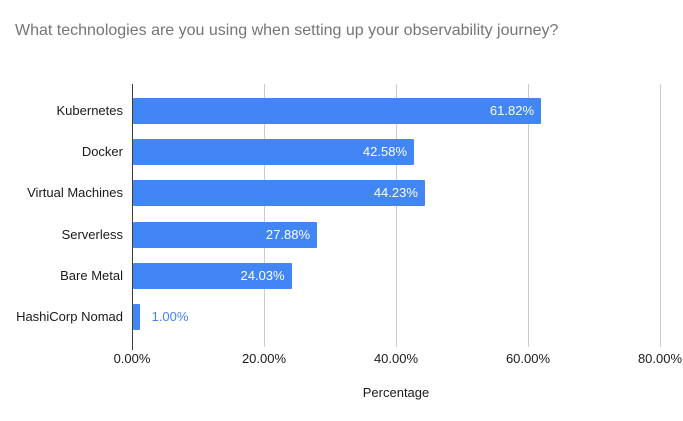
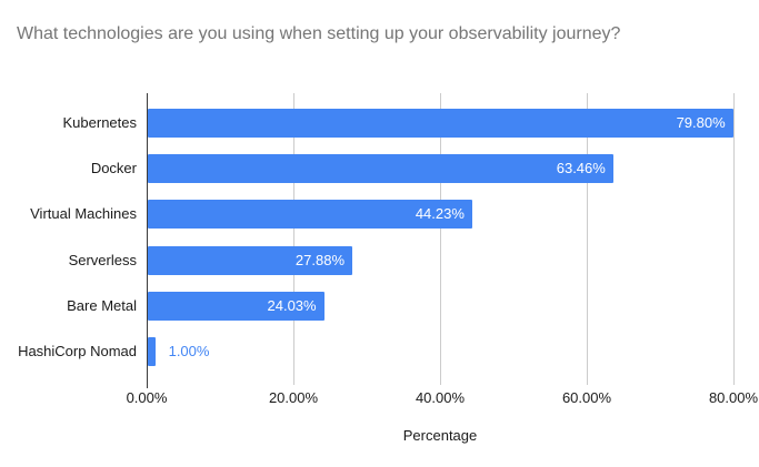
Kubernetes: 61.82% -> 79.80%
Docker: 42.58% -> 63.46%
